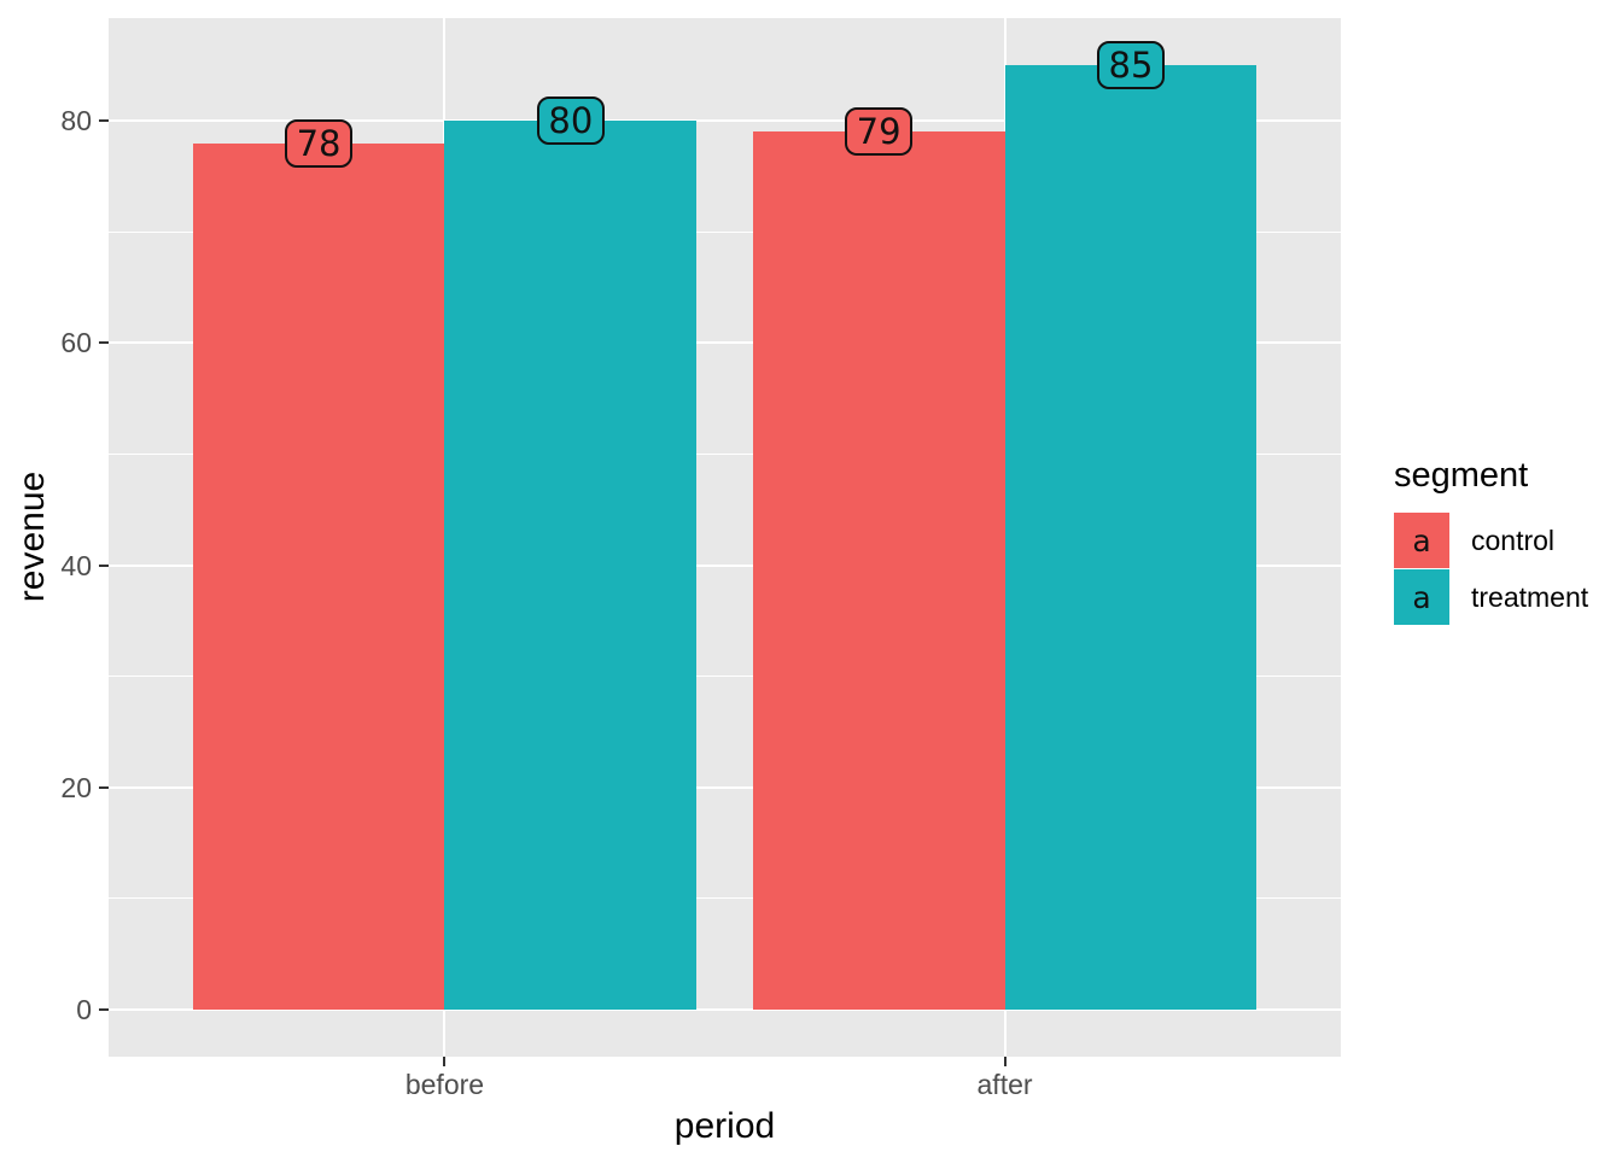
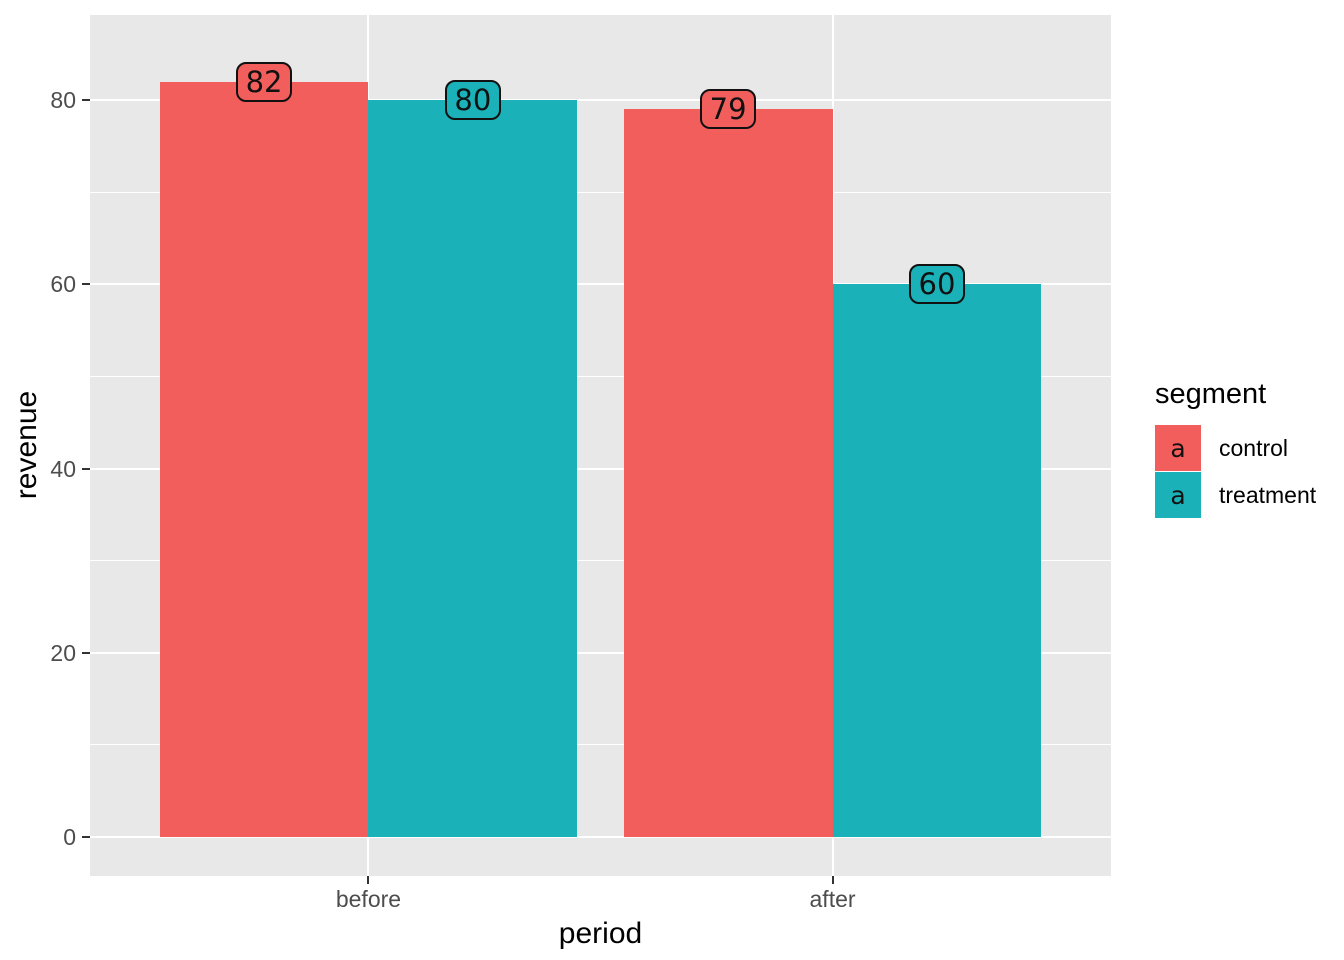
control/before: 78 -> 82
treatment/after: 85 -> 60
